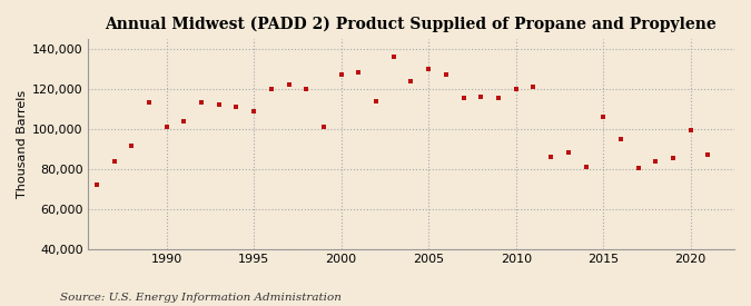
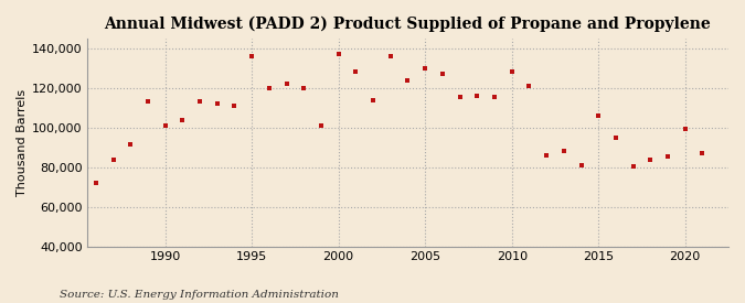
1995: 109,000 -> 136,000
2000: 127,000 -> 137,000
2010: 120,000 -> 128,000
